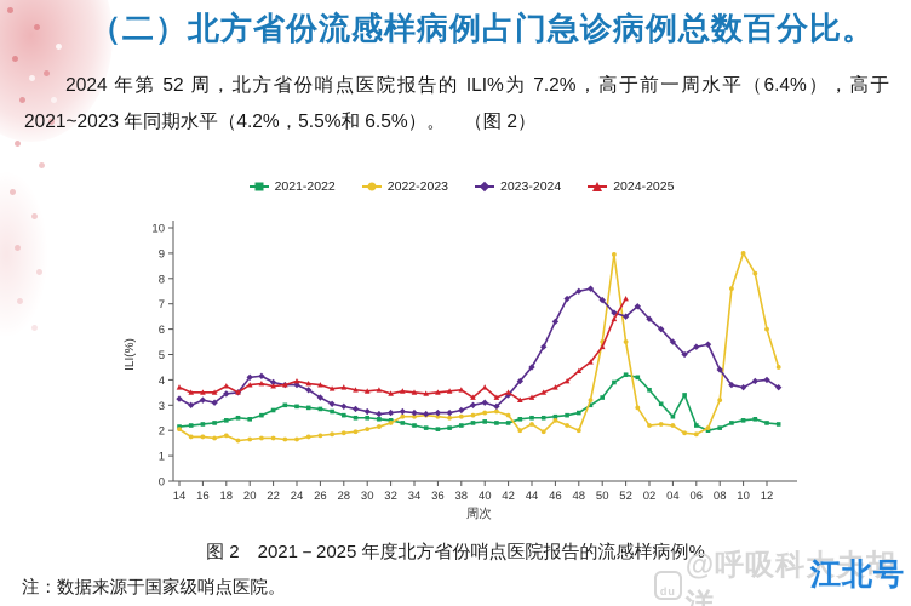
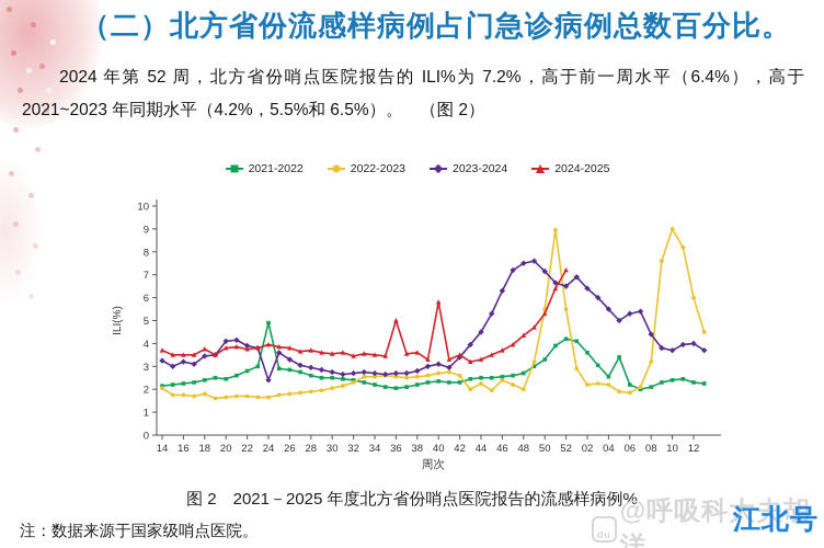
2021-2022/24: 3.0 -> 4.9
2023-2024/24: 3.8 -> 2.4
2024-2025/36: 3.5 -> 5.0
2024-2025/40: 3.7 -> 5.8
